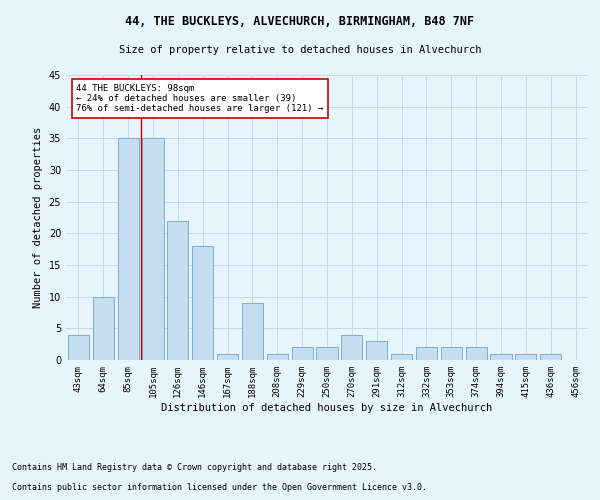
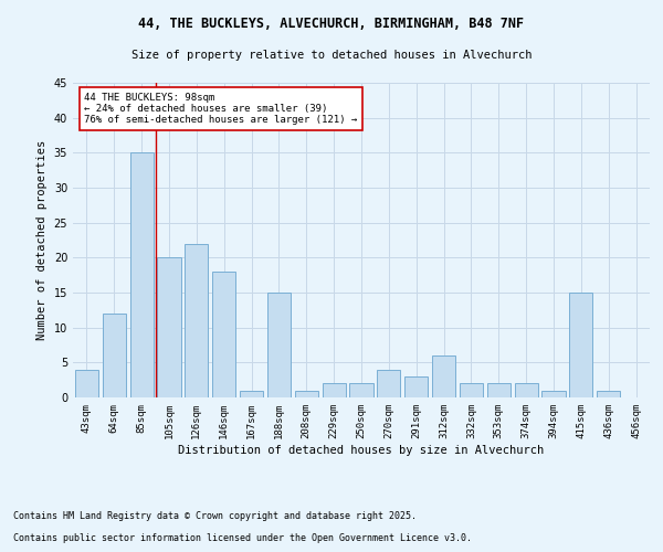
64sqm: 10 -> 12
105sqm: 35 -> 20
188sqm: 9 -> 15
312sqm: 1 -> 6
415sqm: 1 -> 15
